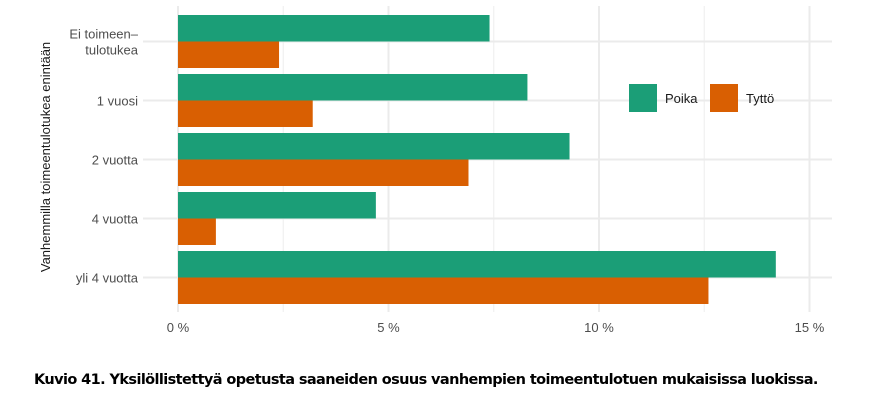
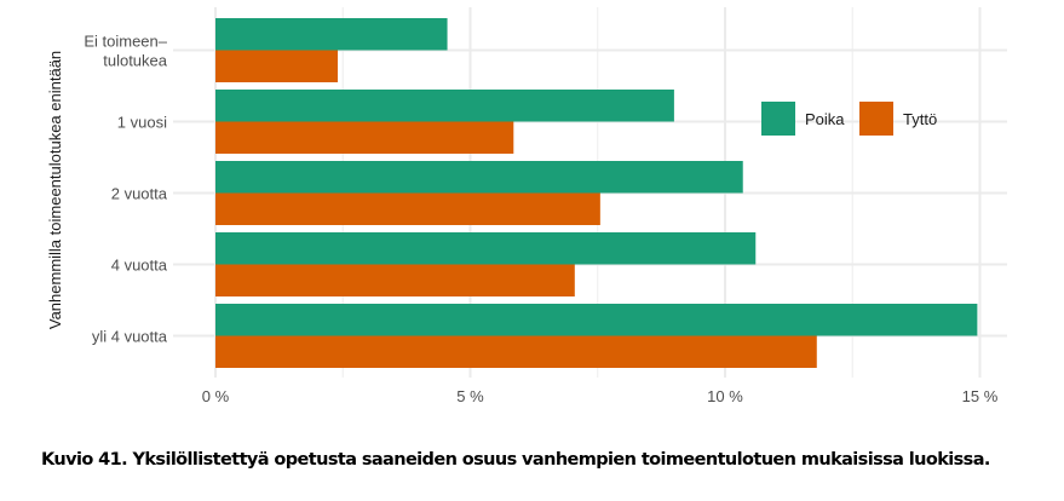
Poika/Ei toimeen– tulotukea: 7.4% -> 4.5%
Poika/1 vuosi: 8.3% -> 9.0%
Tyttö/1 vuosi: 3.2% -> 5.8%
Poika/2 vuotta: 9.3% -> 10.3%
Tyttö/2 vuotta: 6.9% -> 7.5%
Poika/4 vuotta: 4.7% -> 10.6%
Tyttö/4 vuotta: 0.9% -> 7.0%
Poika/yli 4 vuotta: 14.2% -> 14.9%
Tyttö/yli 4 vuotta: 12.6% -> 11.8%
